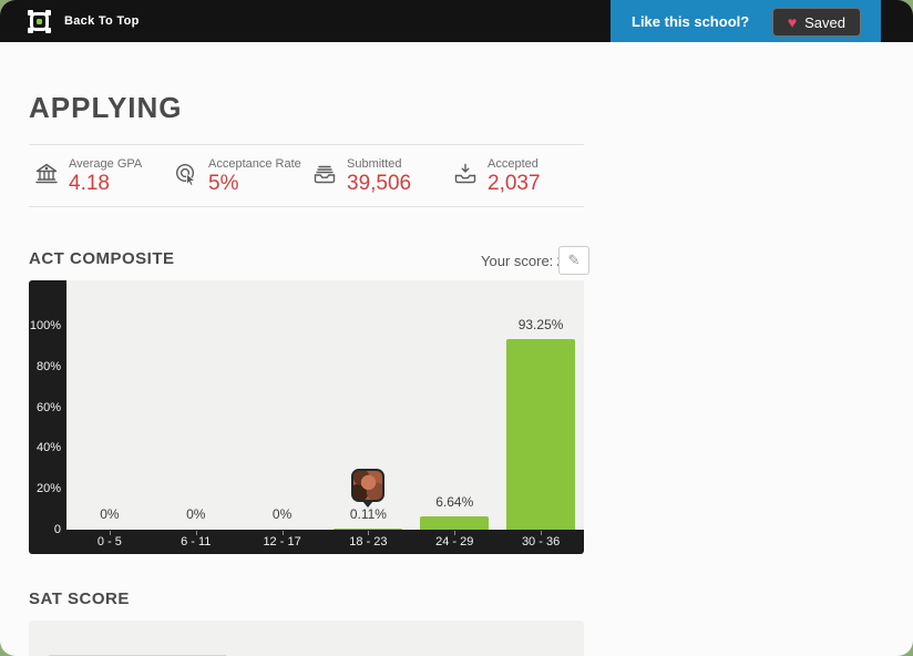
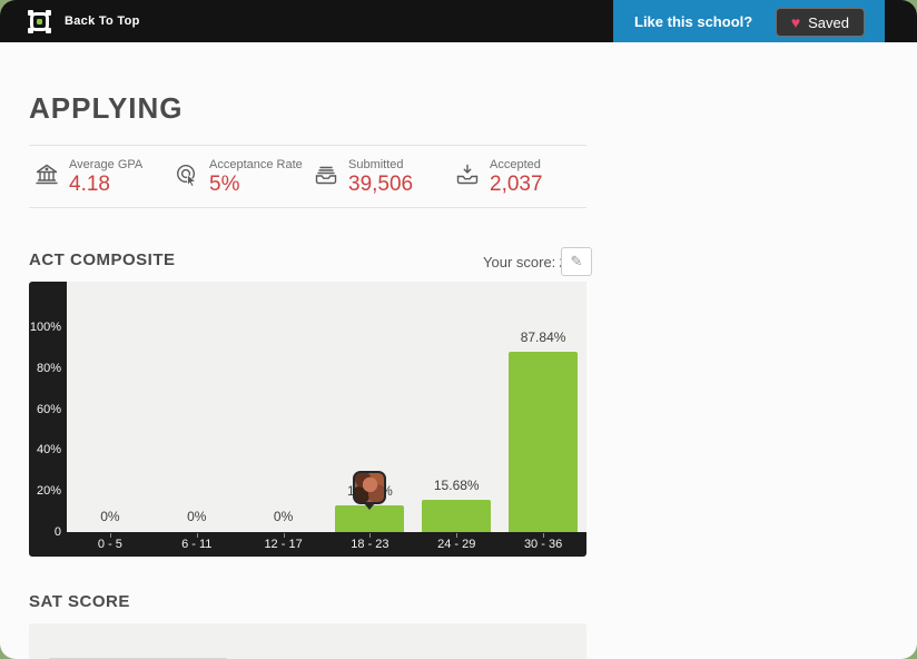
18 - 23: 0.11% -> 12.79%
24 - 29: 6.64% -> 15.68%
30 - 36: 93.25% -> 87.84%
